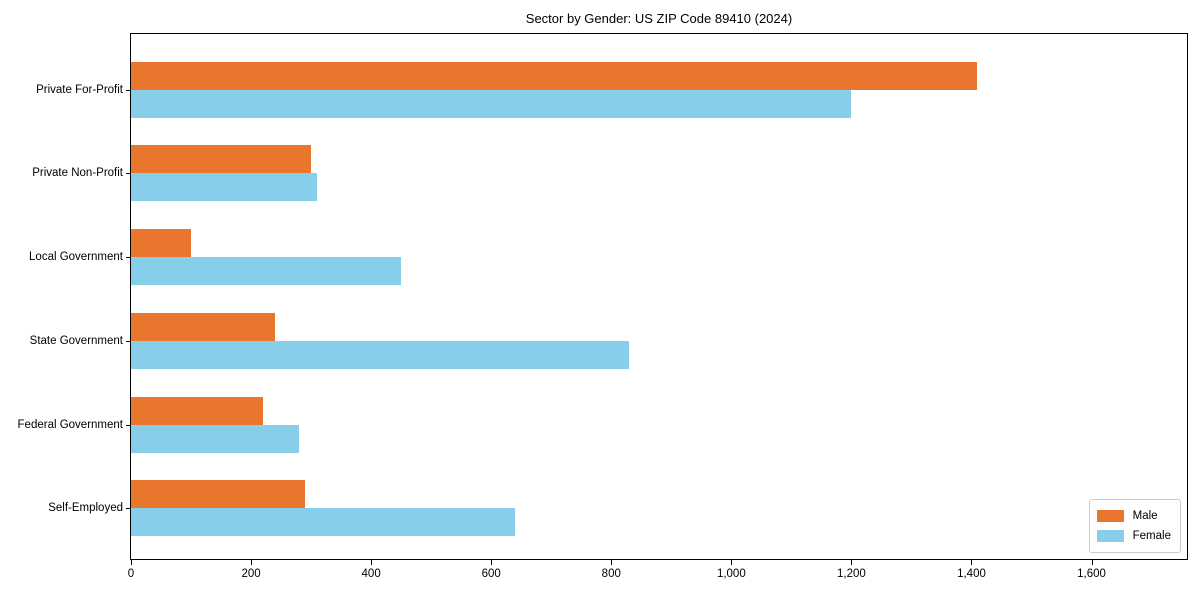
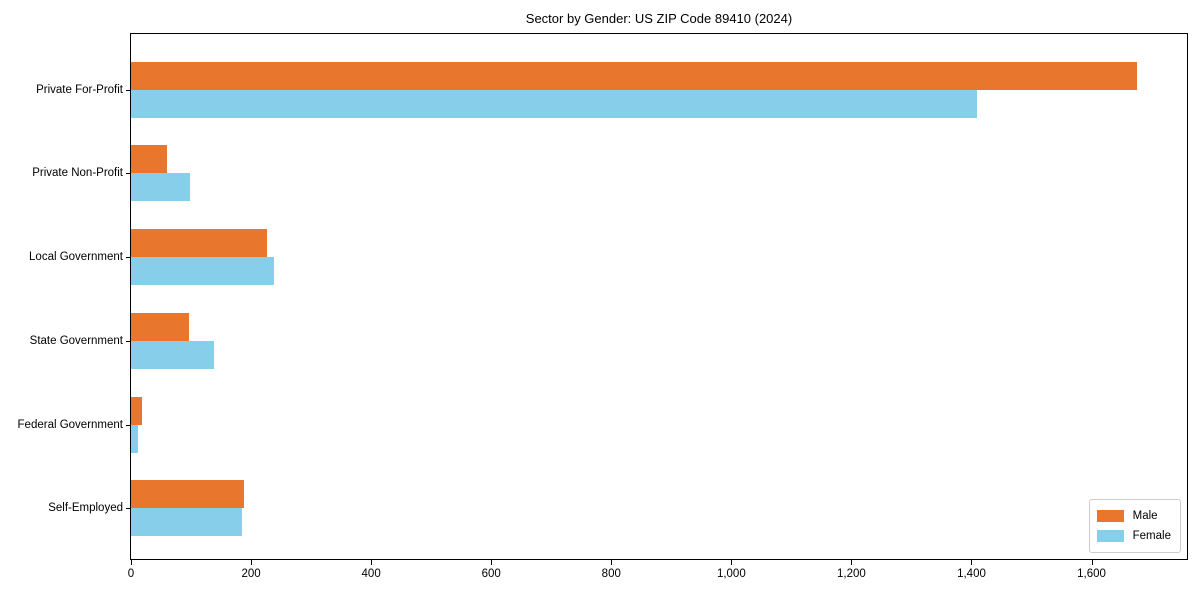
Male/Private For-Profit: 1410 -> 1680
Female/Private For-Profit: 1200 -> 1410
Male/Private Non-Profit: 300 -> 60
Female/Private Non-Profit: 310 -> 100
Male/Local Government: 100 -> 230
Female/Local Government: 450 -> 240
Male/State Government: 240 -> 100
Female/State Government: 830 -> 140
Male/Federal Government: 220 -> 20
Female/Federal Government: 280 -> 10
Male/Self-Employed: 290 -> 190
Female/Self-Employed: 640 -> 180
